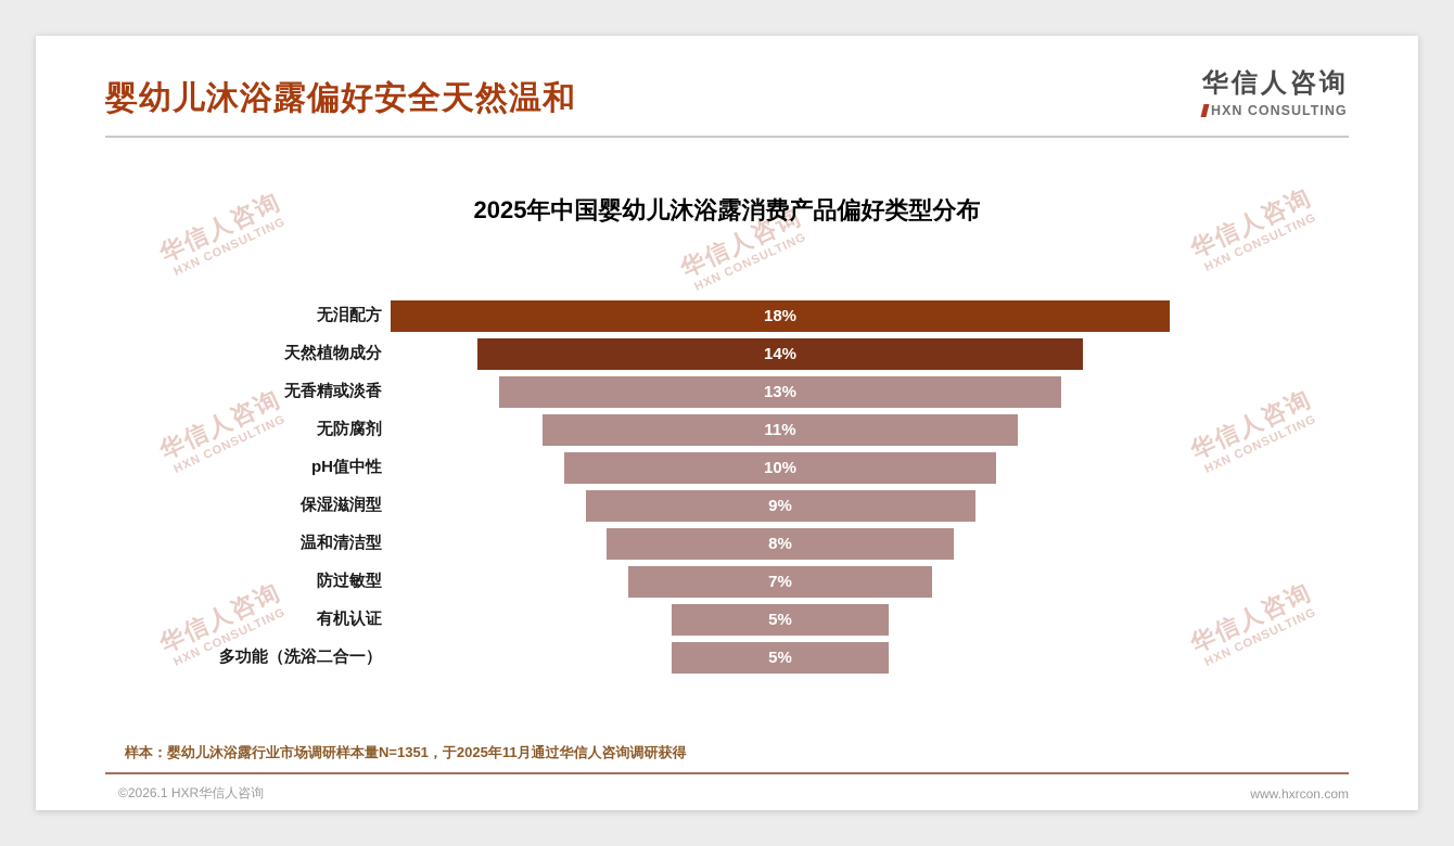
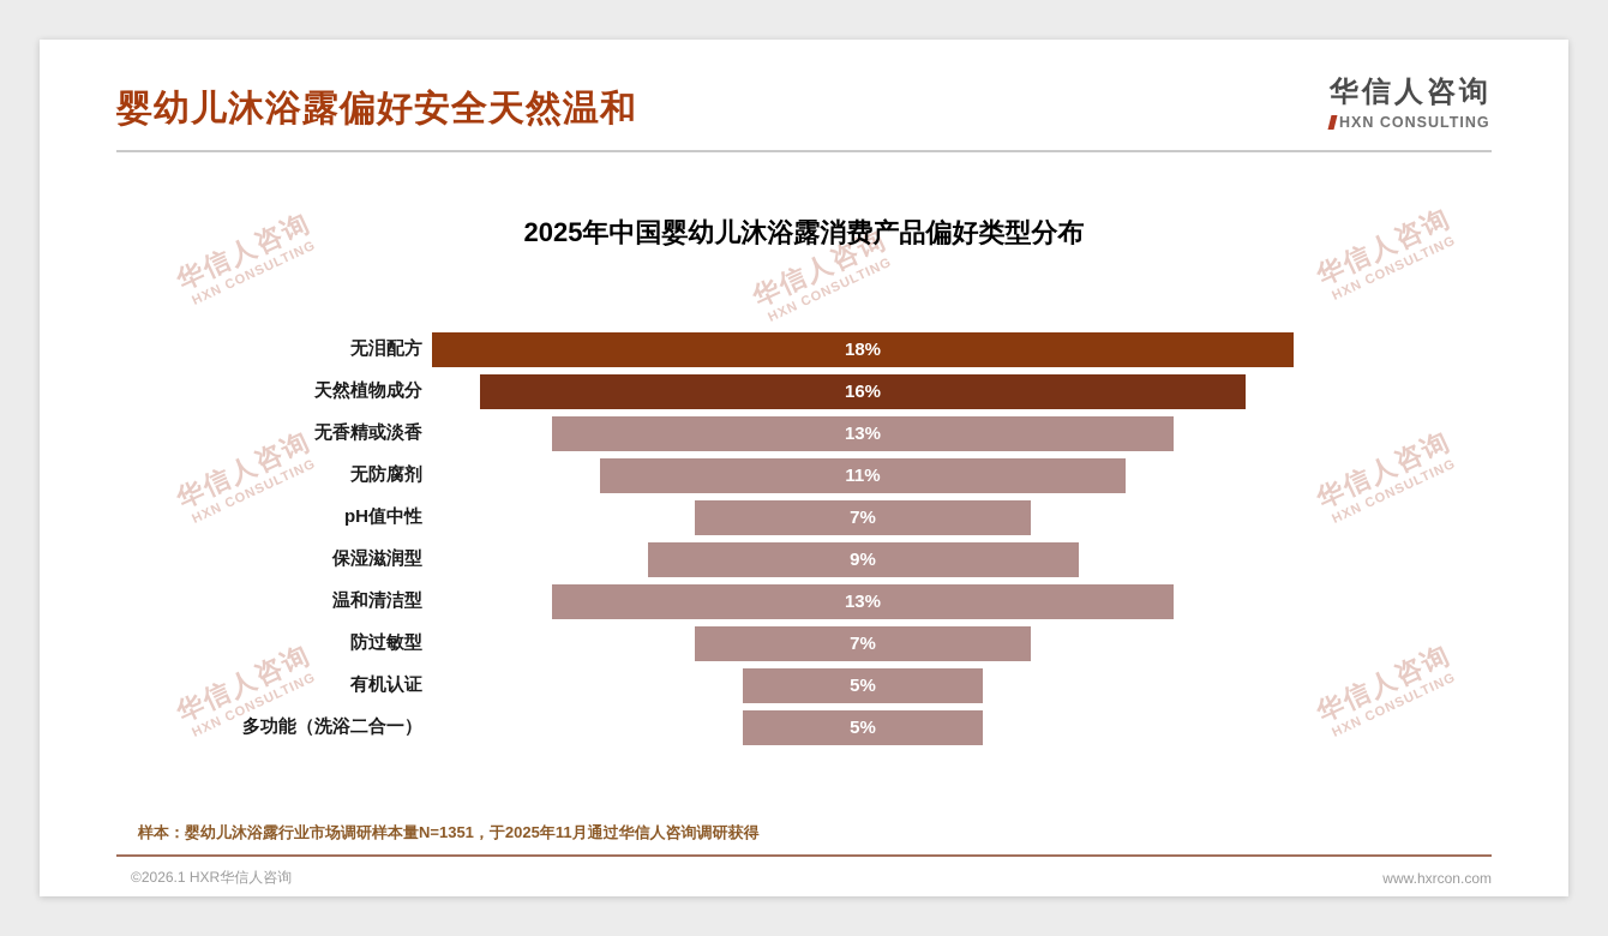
天然植物成分: 14% -> 16%
pH值中性: 10% -> 7%
温和清洁型: 8% -> 13%
